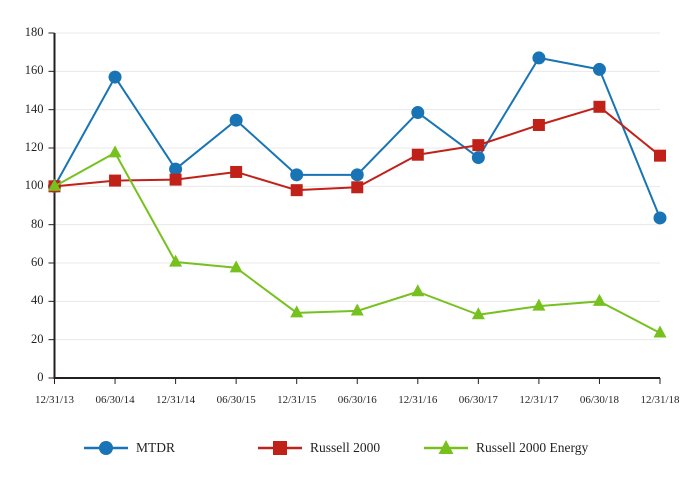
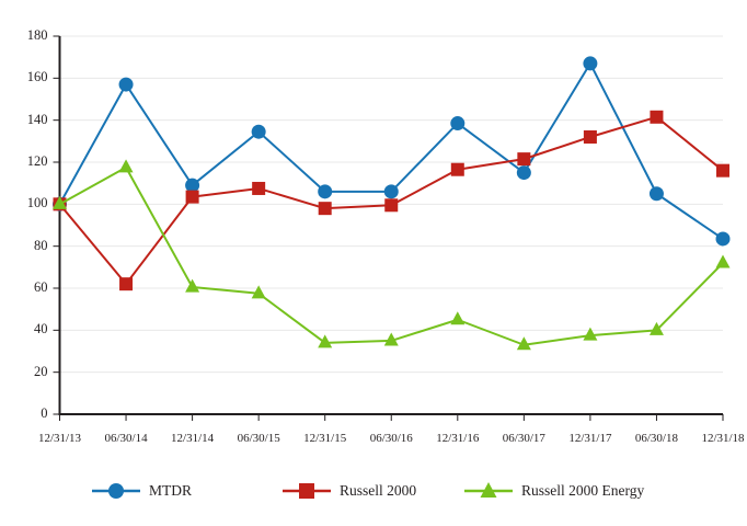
Russell 2000/06/30/14: 103 -> 62
MTDR/06/30/18: 161 -> 105
Russell 2000 Energy/12/31/18: 24 -> 72
